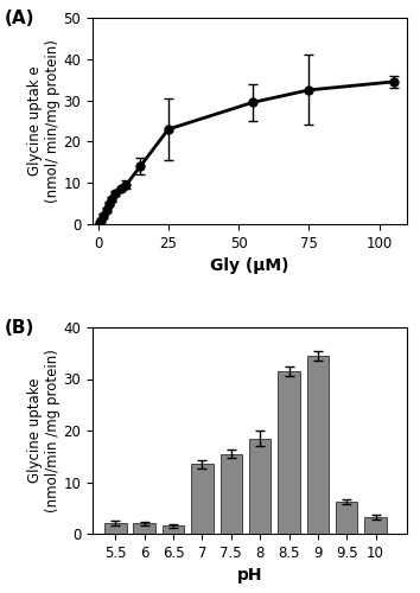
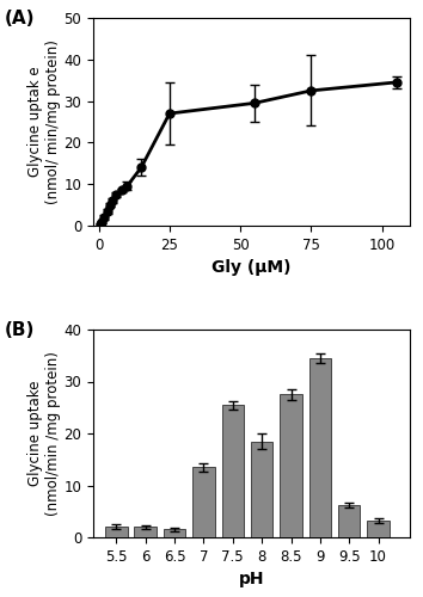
25: 23.0 -> 27.0
7.5: 15.5 -> 25.5
8.5: 31.5 -> 27.5
